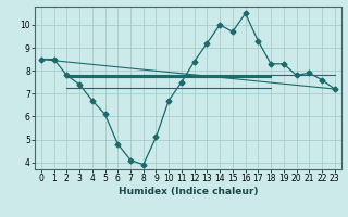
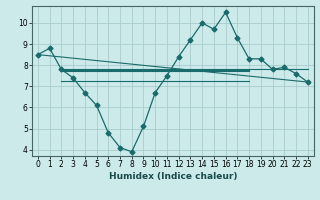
1: 8.5 -> 8.8
